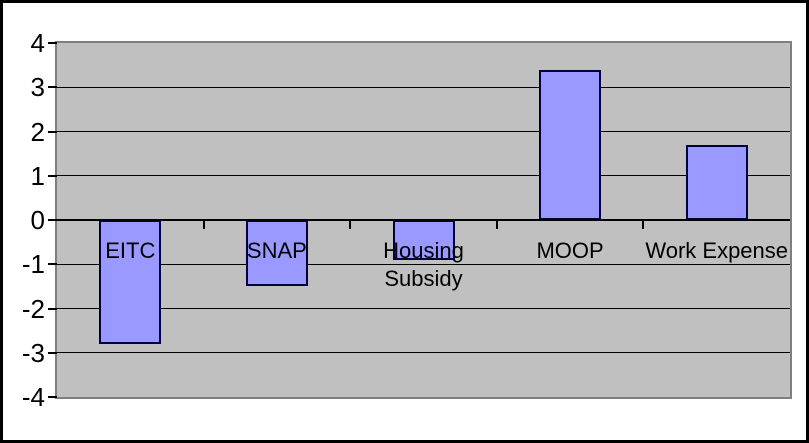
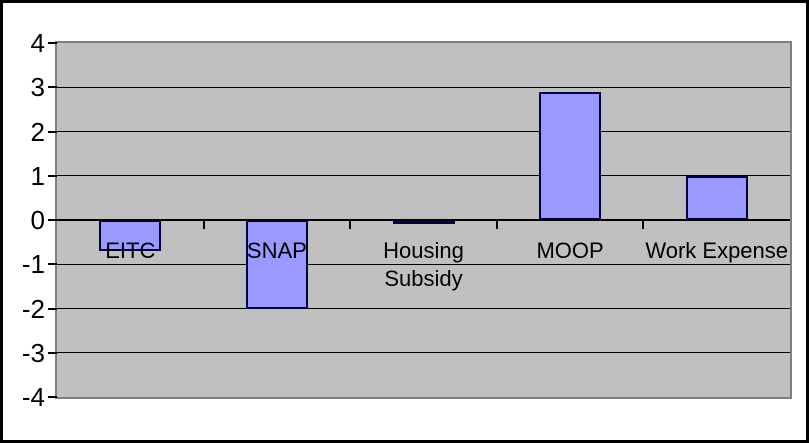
EITC: -2.8 -> -0.7
SNAP: -1.5 -> -2.0
Housing Subsidy: -0.9 -> -0.1
MOOP: 3.4 -> 2.9
Work Expense: 1.7 -> 1.0
